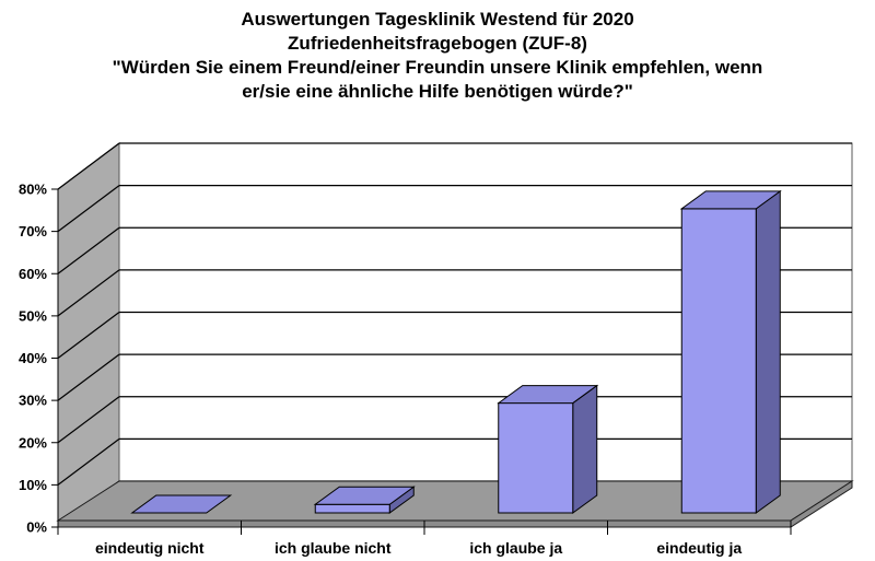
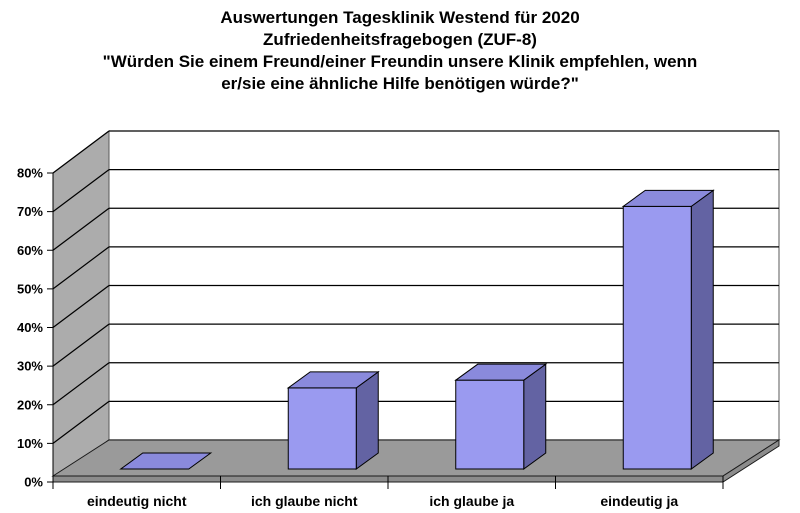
ich glaube nicht: 2% -> 21%
ich glaube ja: 26% -> 23%
eindeutig ja: 72% -> 68%
